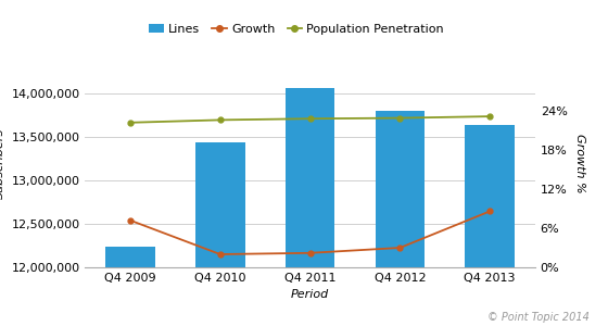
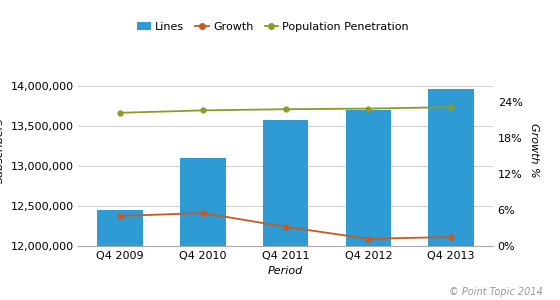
Lines/Q4 2009: 12,240,000 -> 12,450,000
Growth/Q4 2009: 7.2% -> 5.0%
Lines/Q4 2010: 13,440,000 -> 13,100,000
Growth/Q4 2010: 2.0% -> 5.5%
Lines/Q4 2011: 14,060,000 -> 13,570,000
Growth/Q4 2011: 2.2% -> 3.2%
Lines/Q4 2012: 13,800,000 -> 13,700,000
Growth/Q4 2012: 3.0% -> 1.2%
Lines/Q4 2013: 13,640,000 -> 13,960,000
Growth/Q4 2013: 8.6% -> 1.5%
